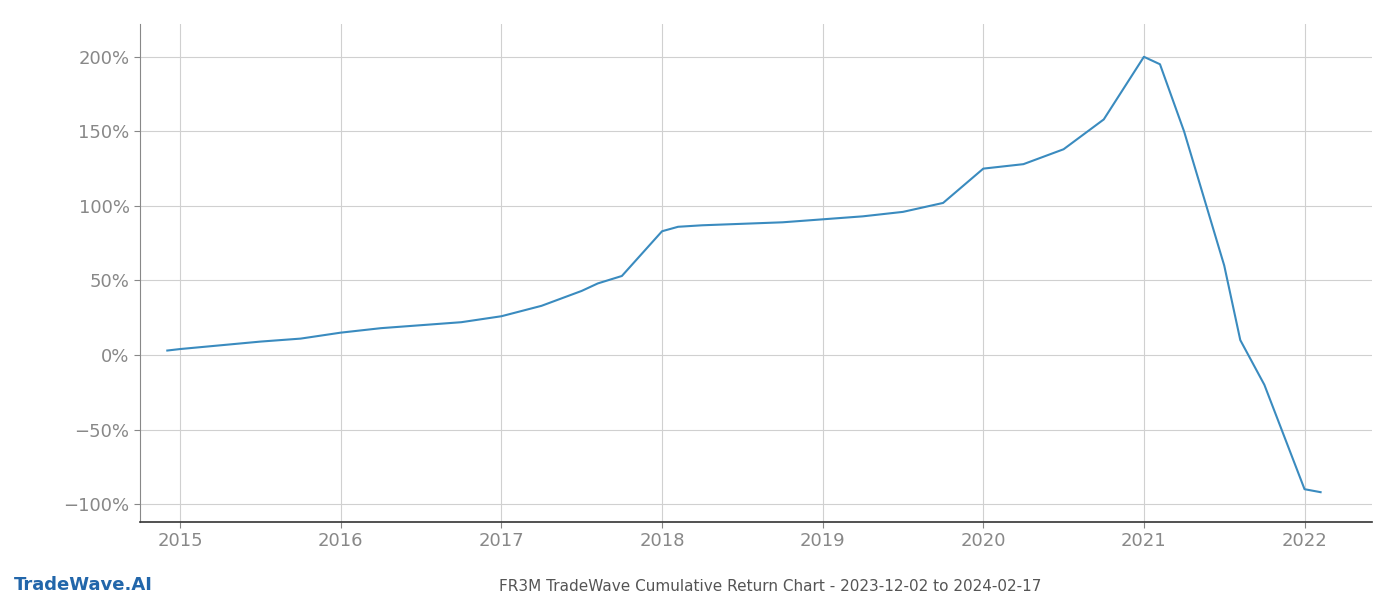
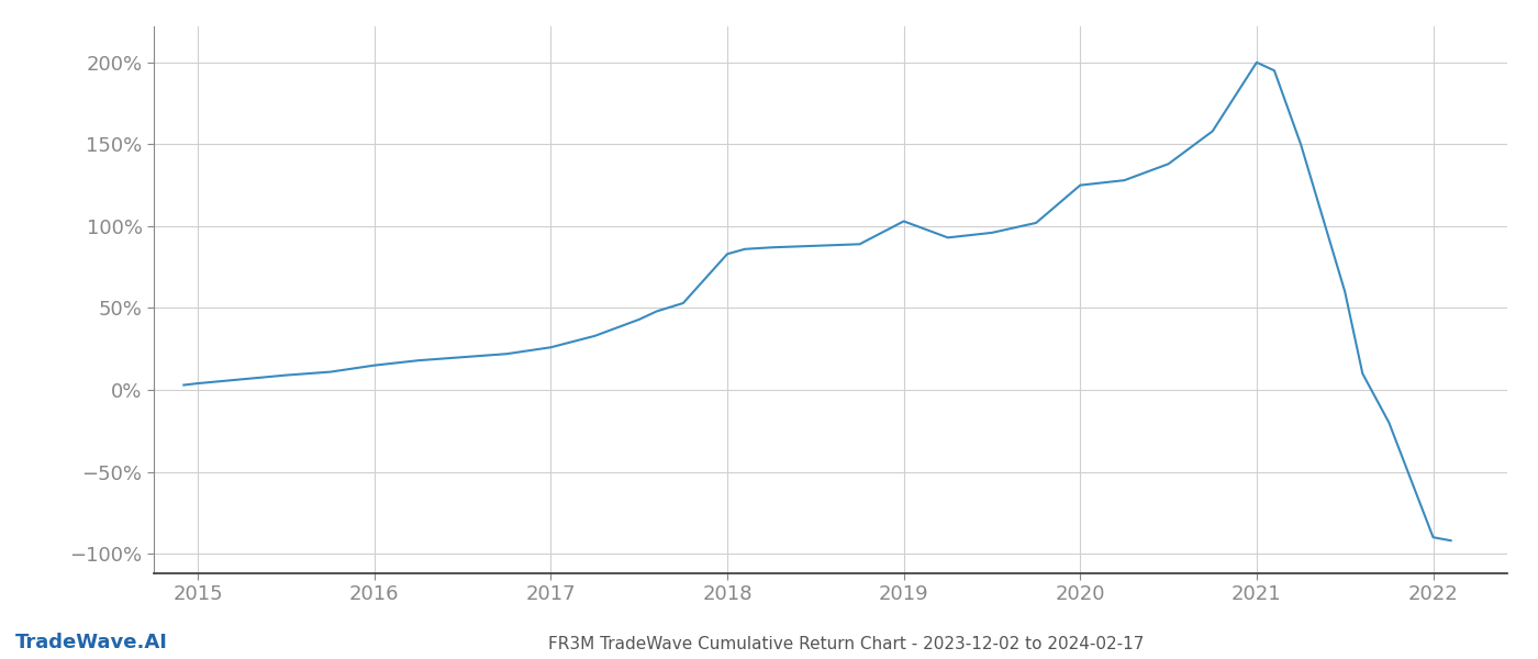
2019: 91% -> 103%
